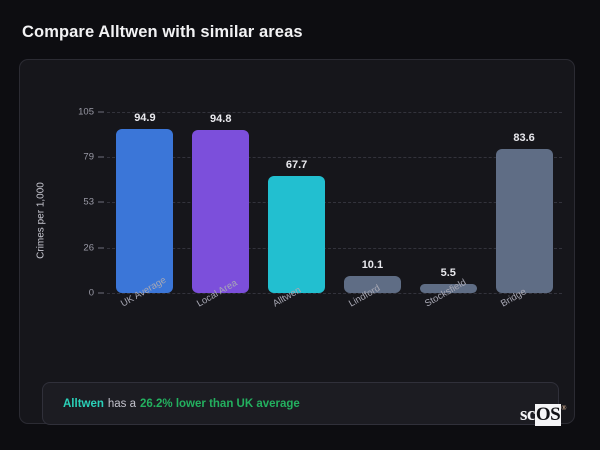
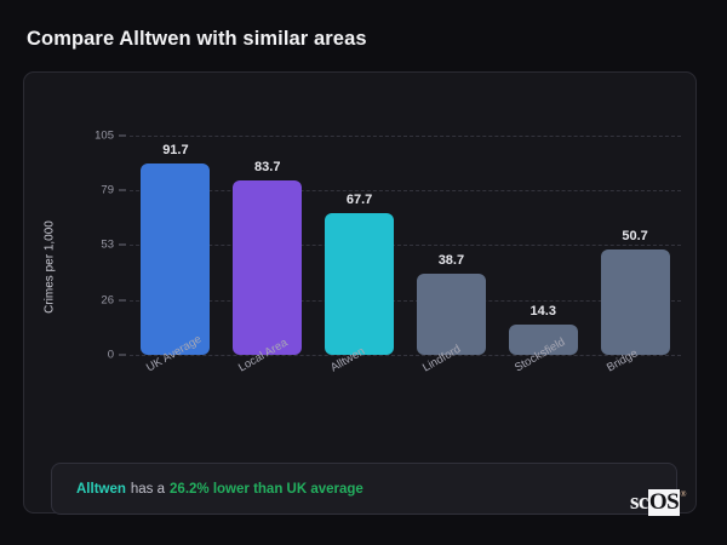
UK Average: 94.9 -> 91.7
Local Area: 94.8 -> 83.7
Lindford: 10.1 -> 38.7
Stocksfield: 5.5 -> 14.3
Bridge: 83.6 -> 50.7
